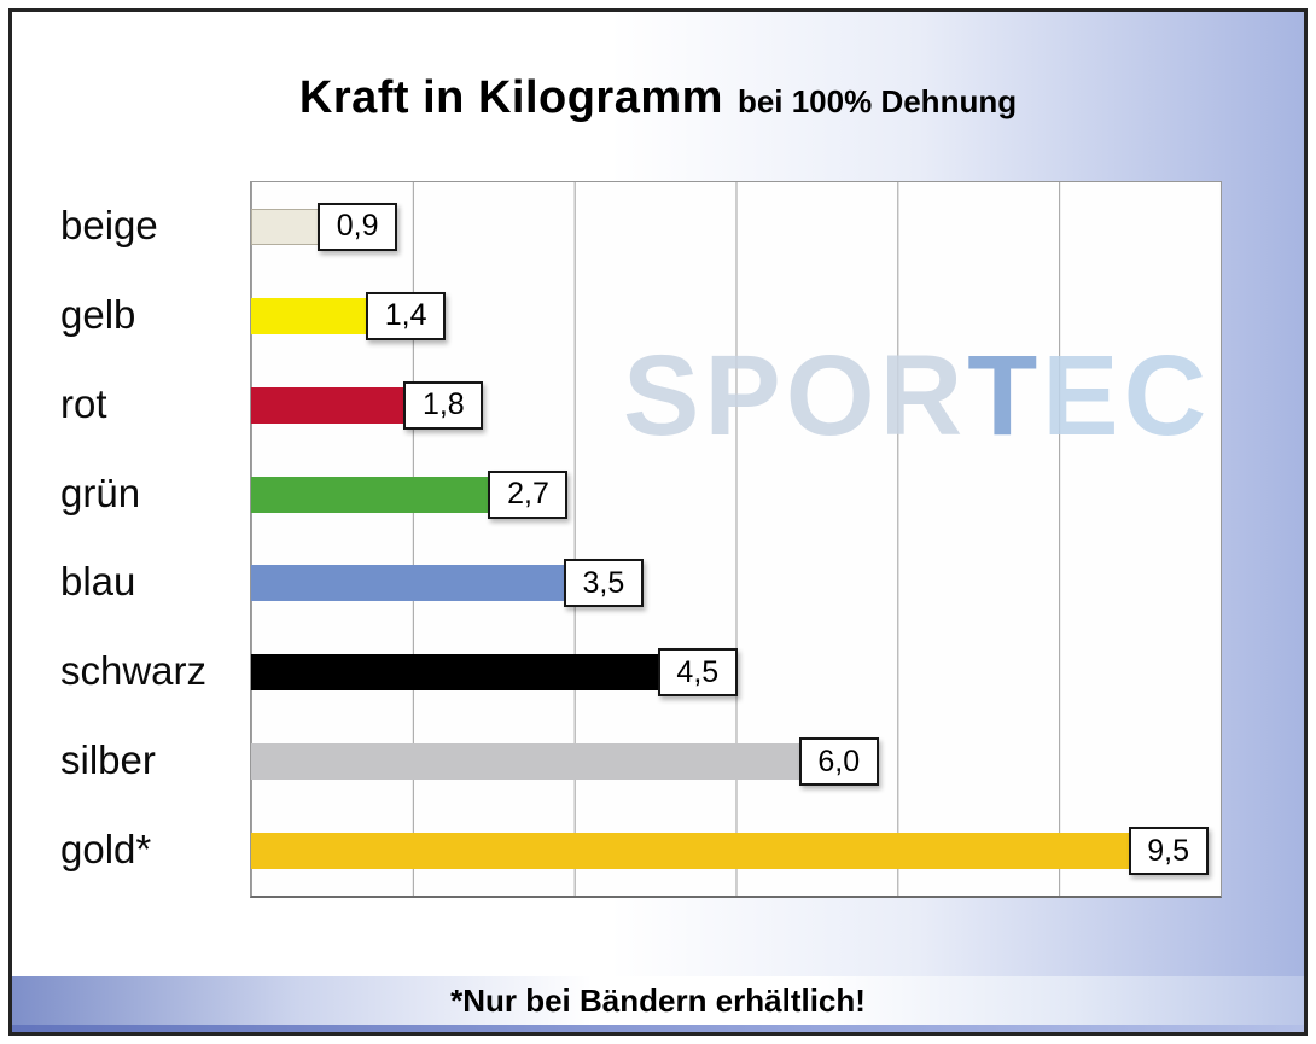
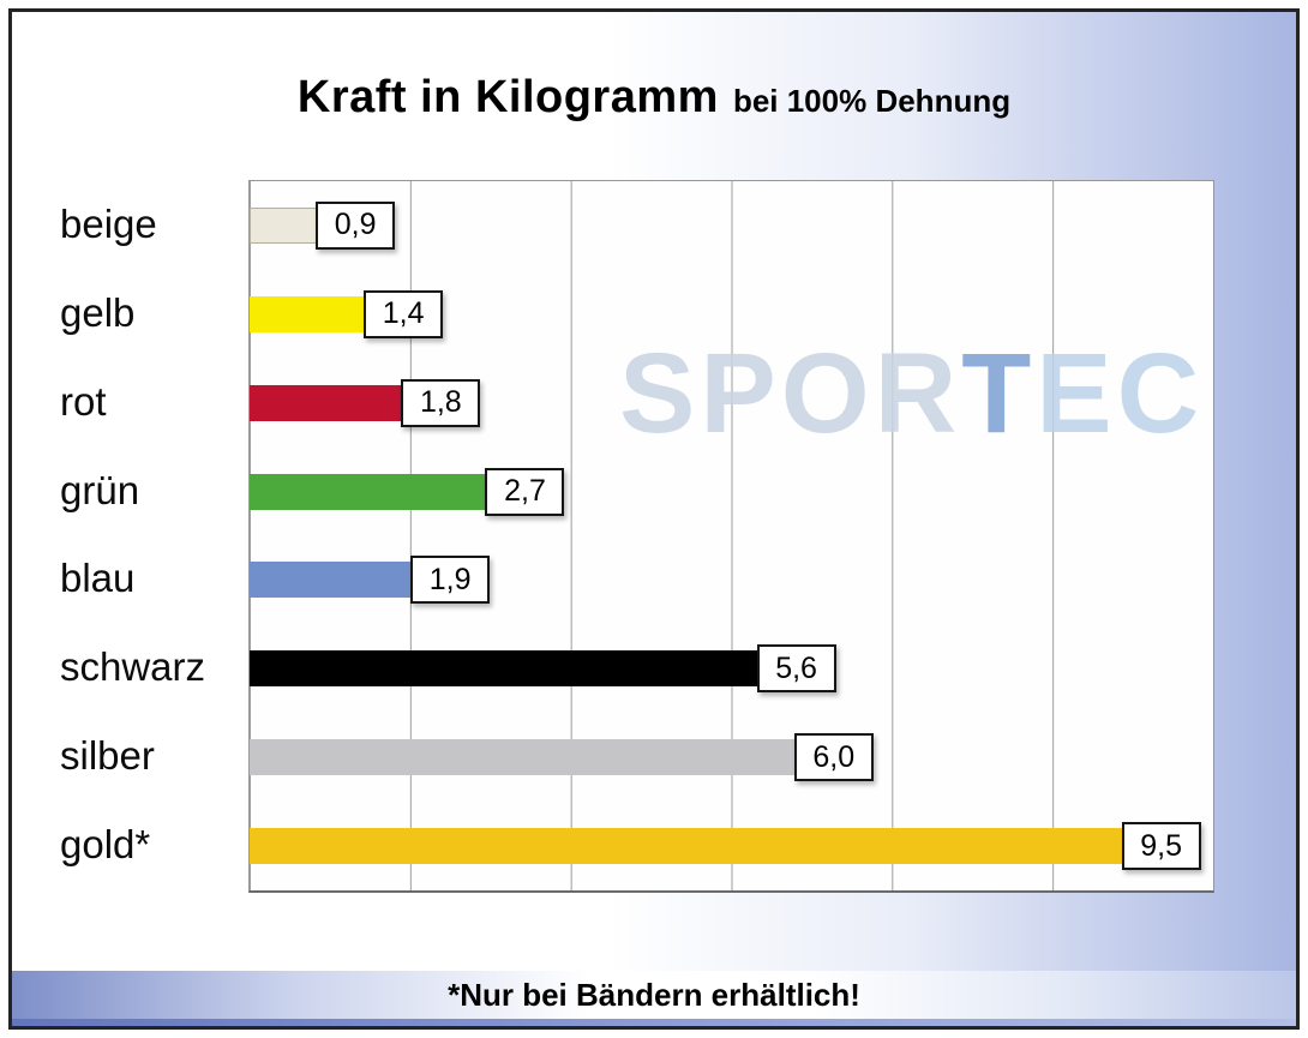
blau: 3,5 -> 1,9
schwarz: 4,5 -> 5,6
